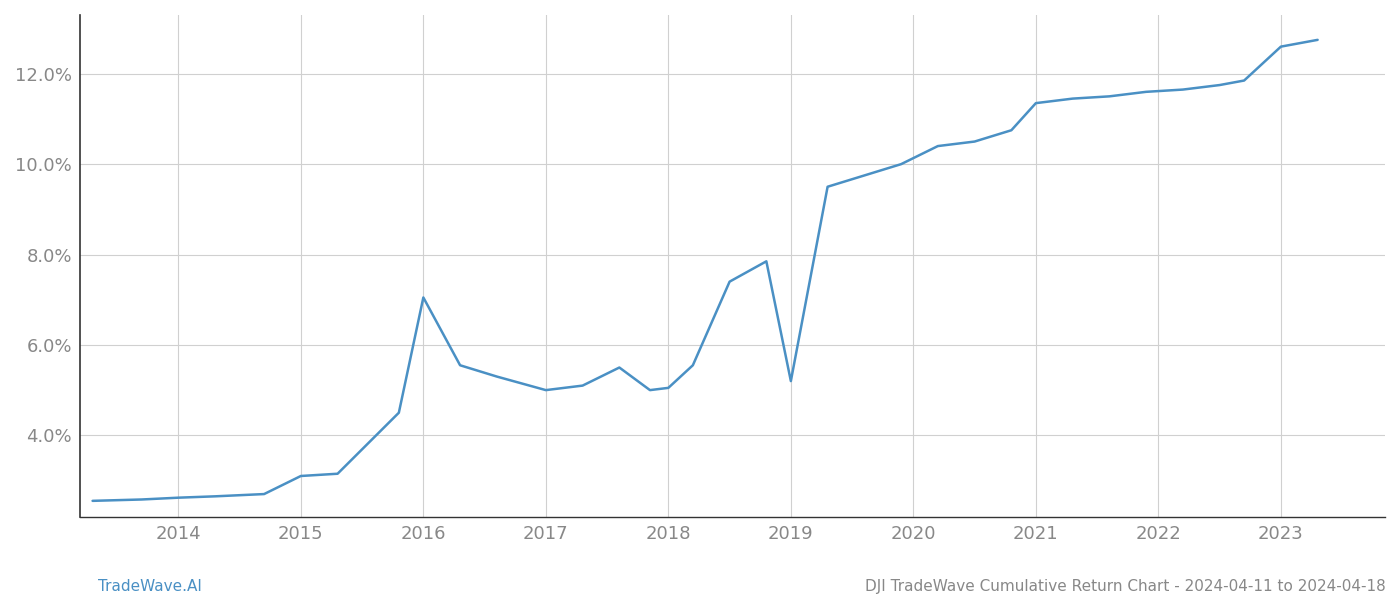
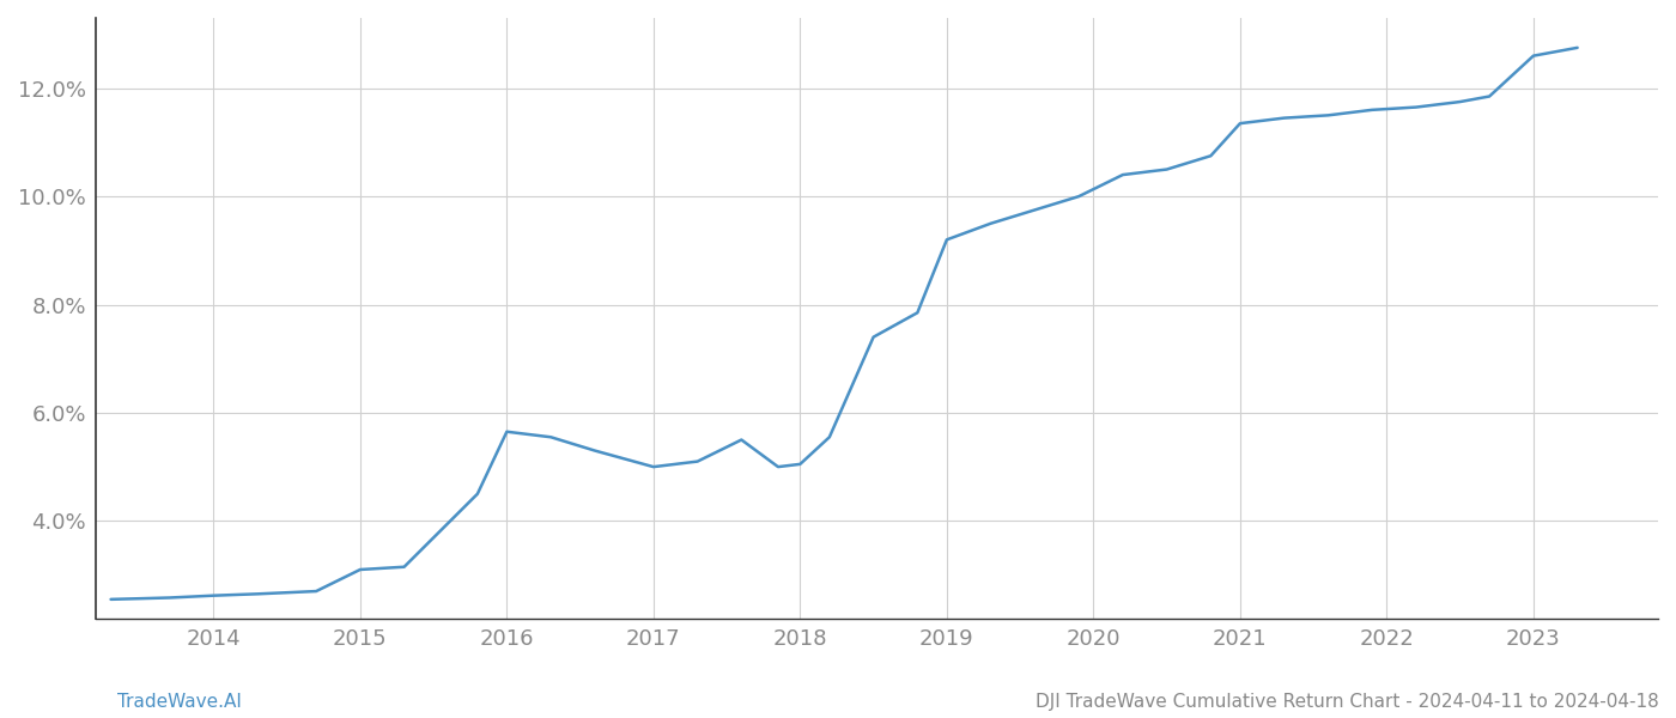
2016: 7.05% -> 5.65%
2019: 5.20% -> 9.20%
